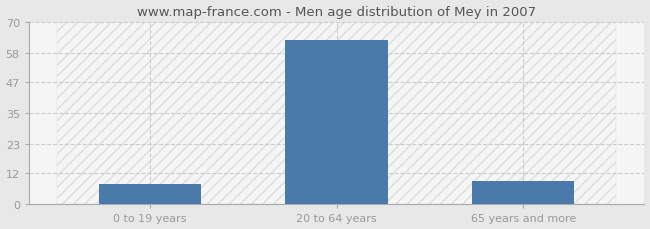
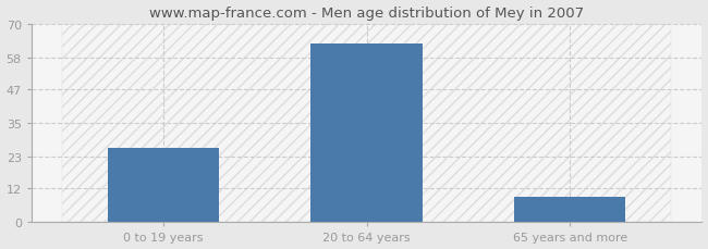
0 to 19 years: 8 -> 26
